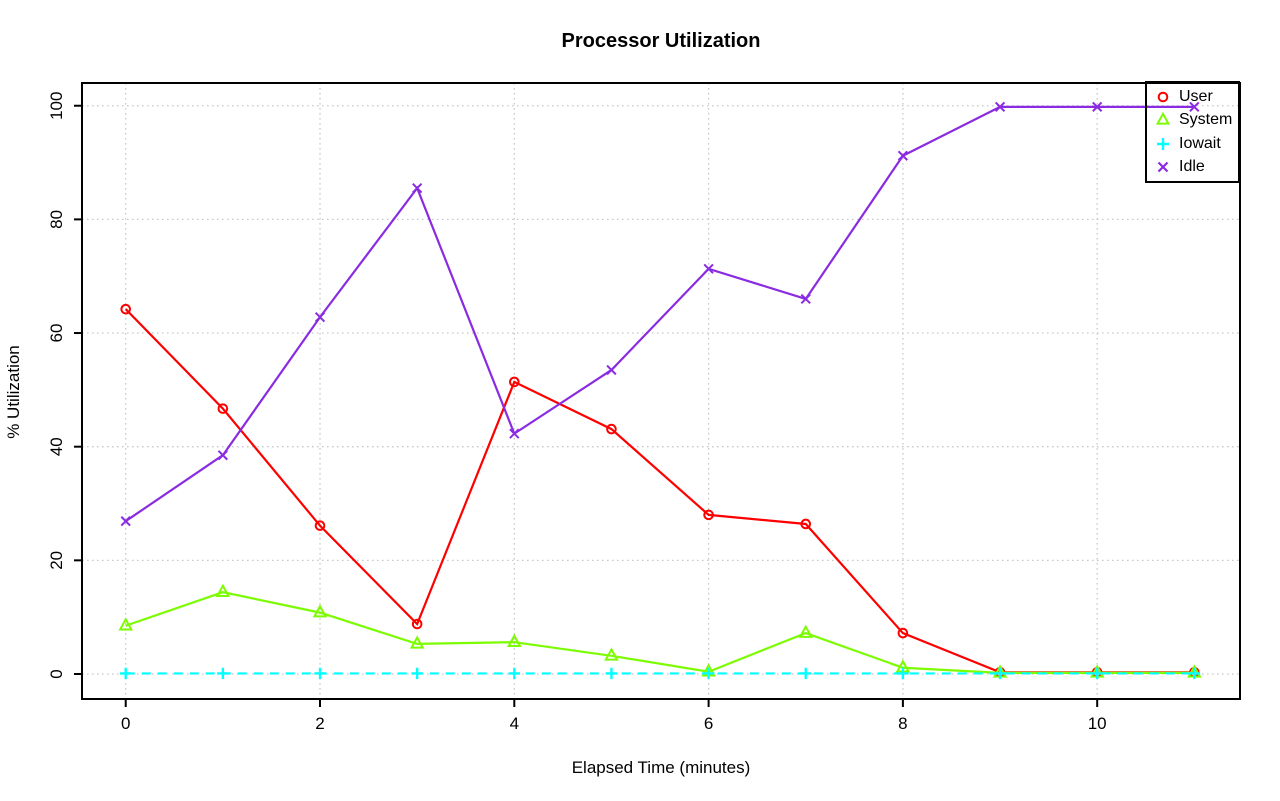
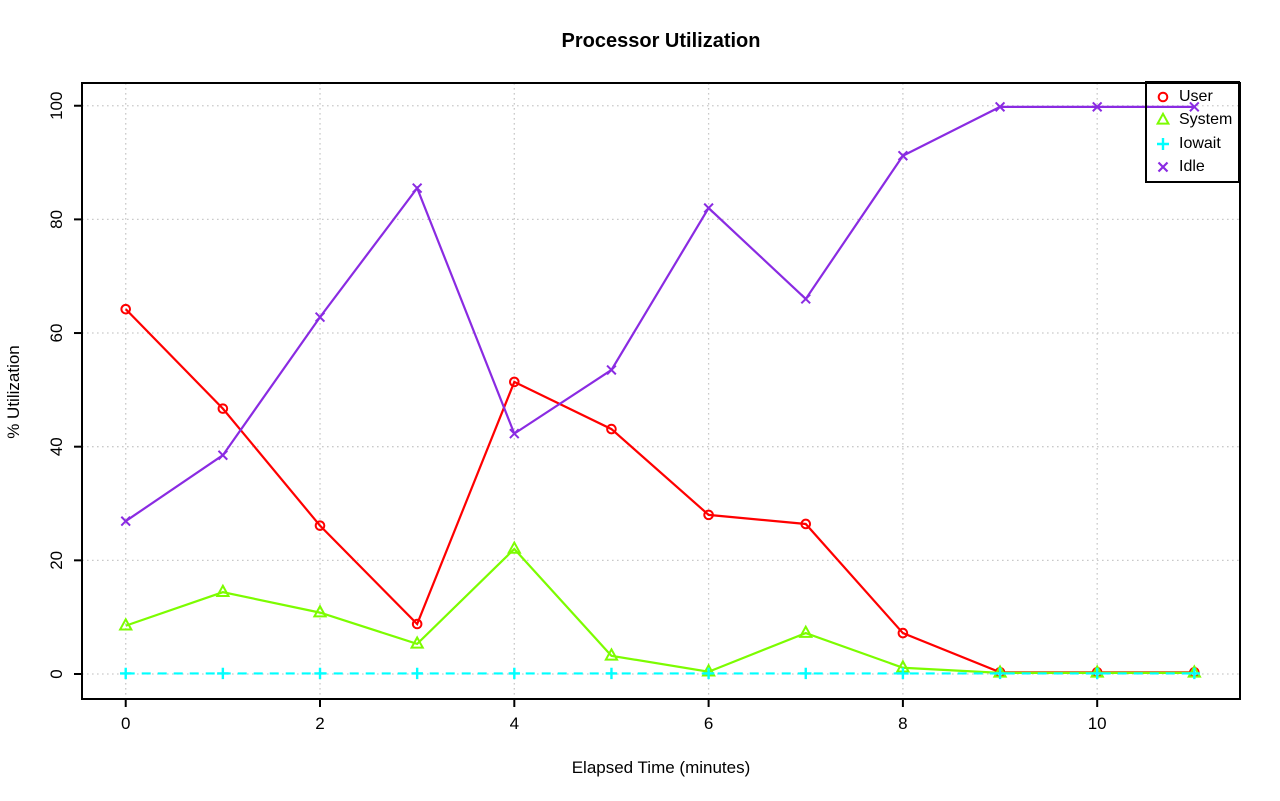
System/4: 6 -> 22
Idle/6: 71 -> 82
